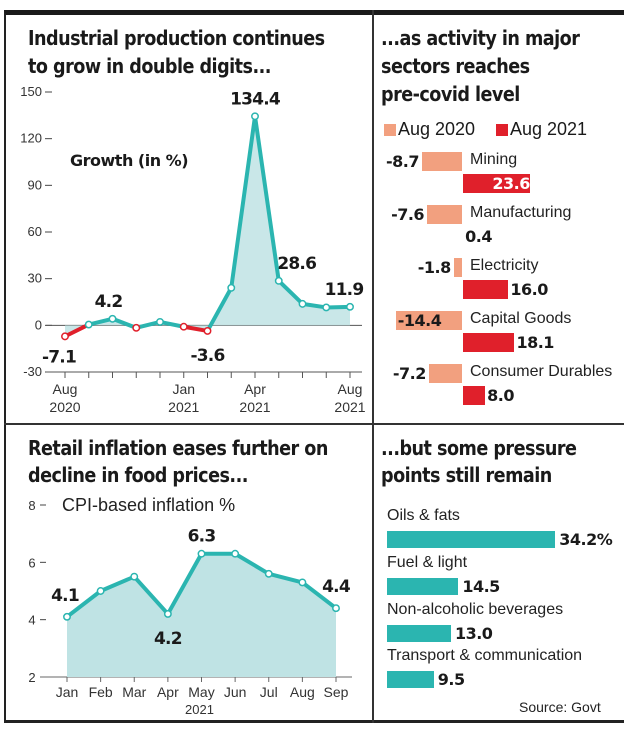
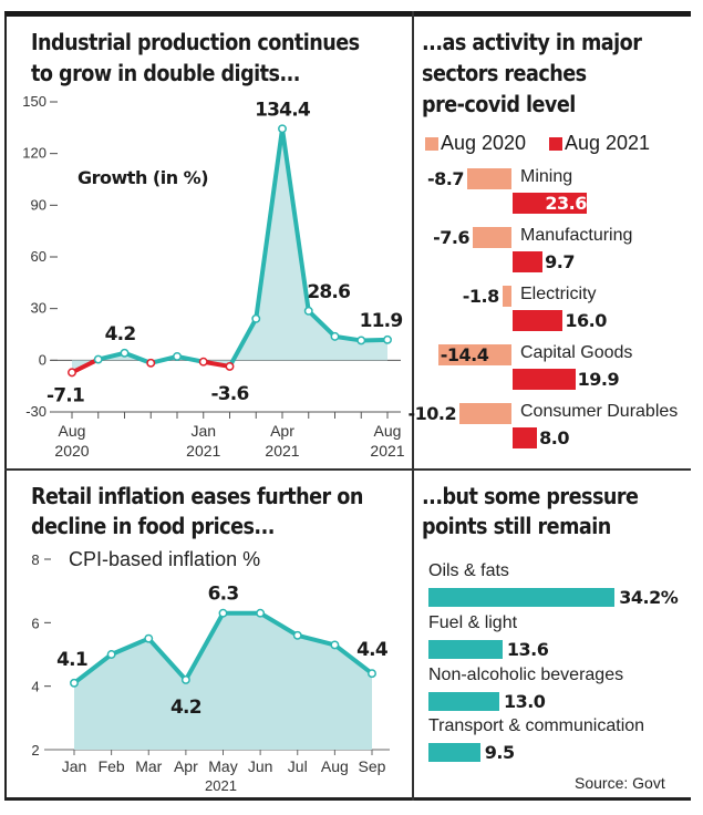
...as activity in major sectors reaches pre-covid level/Aug 2021/Manufacturing: 0.4 -> 9.7
...as activity in major sectors reaches pre-covid level/Aug 2021/Capital Goods: 18.1 -> 19.9
...as activity in major sectors reaches pre-covid level/Aug 2020/Consumer Durables: -7.2 -> -10.2
...but some pressure points still remain/Fuel & light: 14.5 -> 13.6
